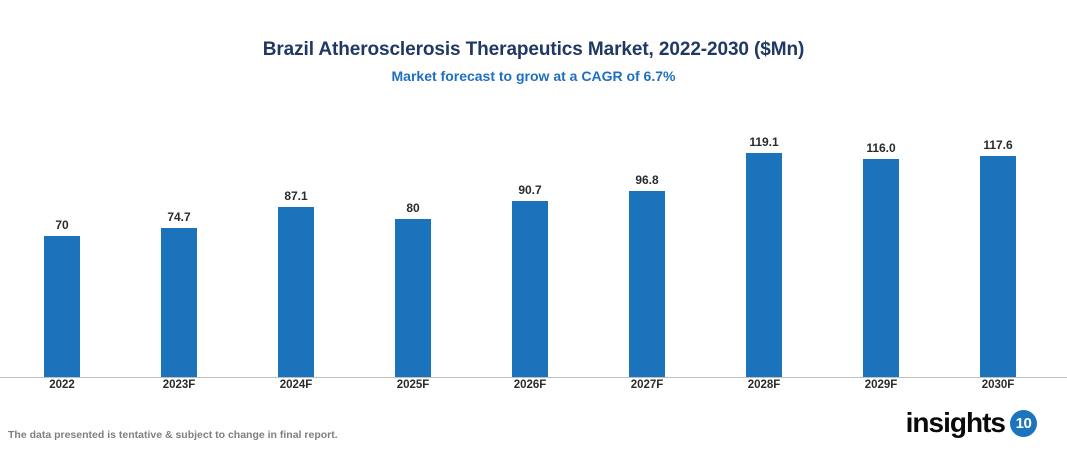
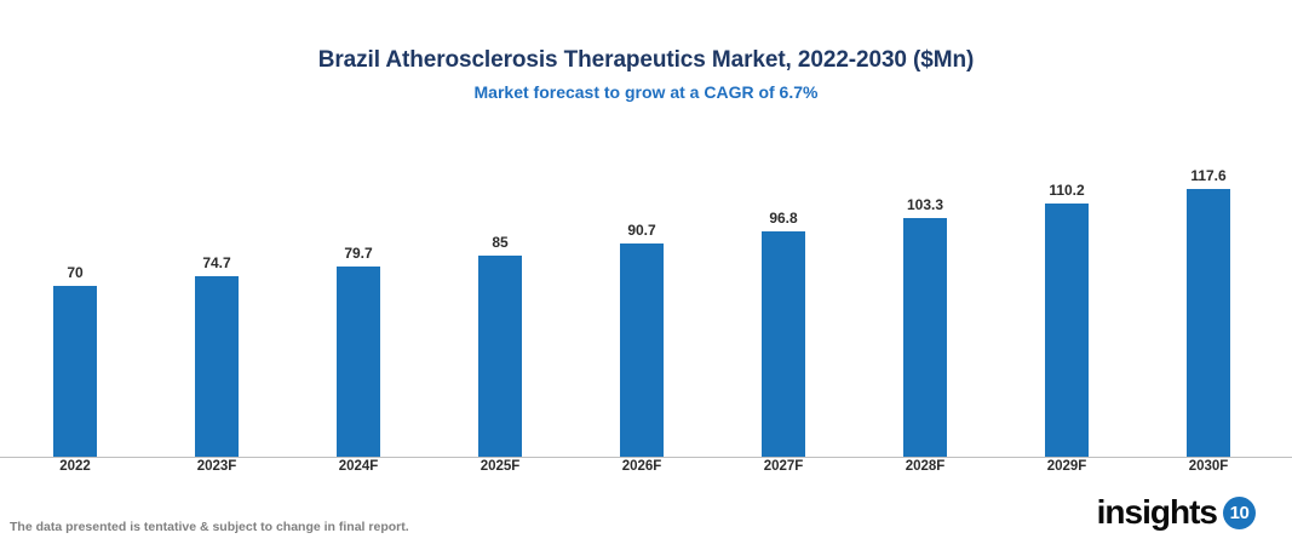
2024F: 87.1 -> 79.7
2025F: 80 -> 85
2028F: 119.1 -> 103.3
2029F: 116.0 -> 110.2
